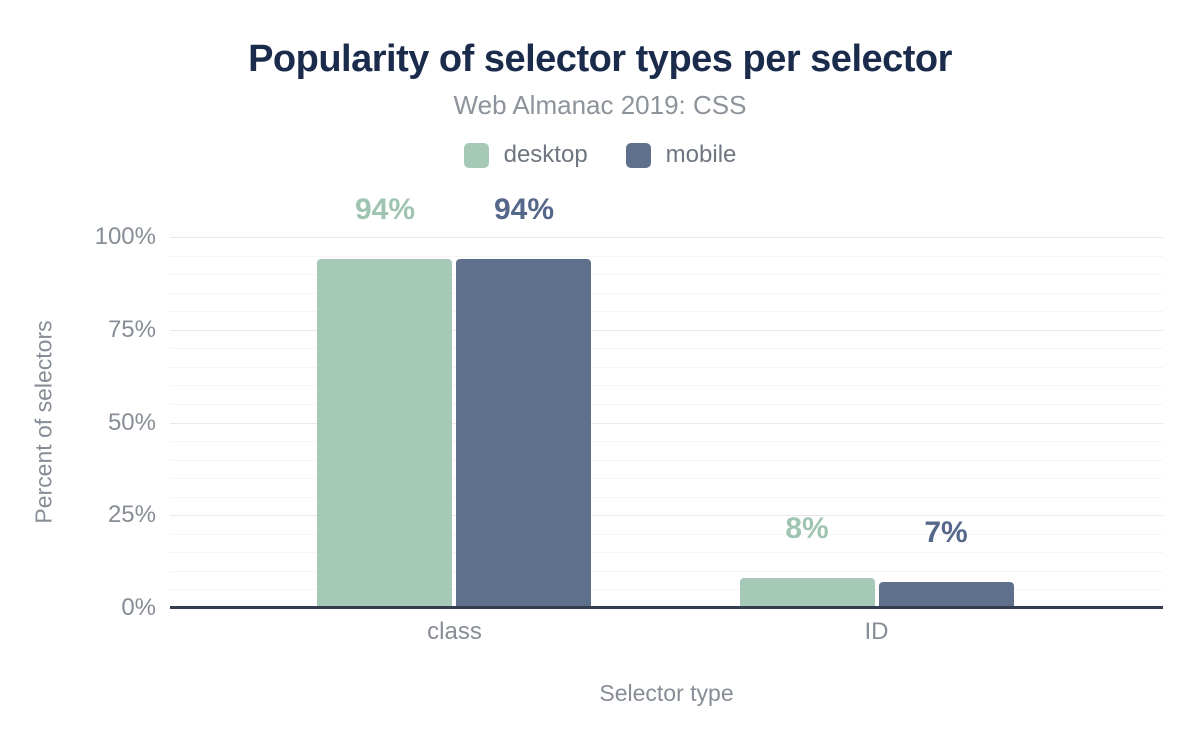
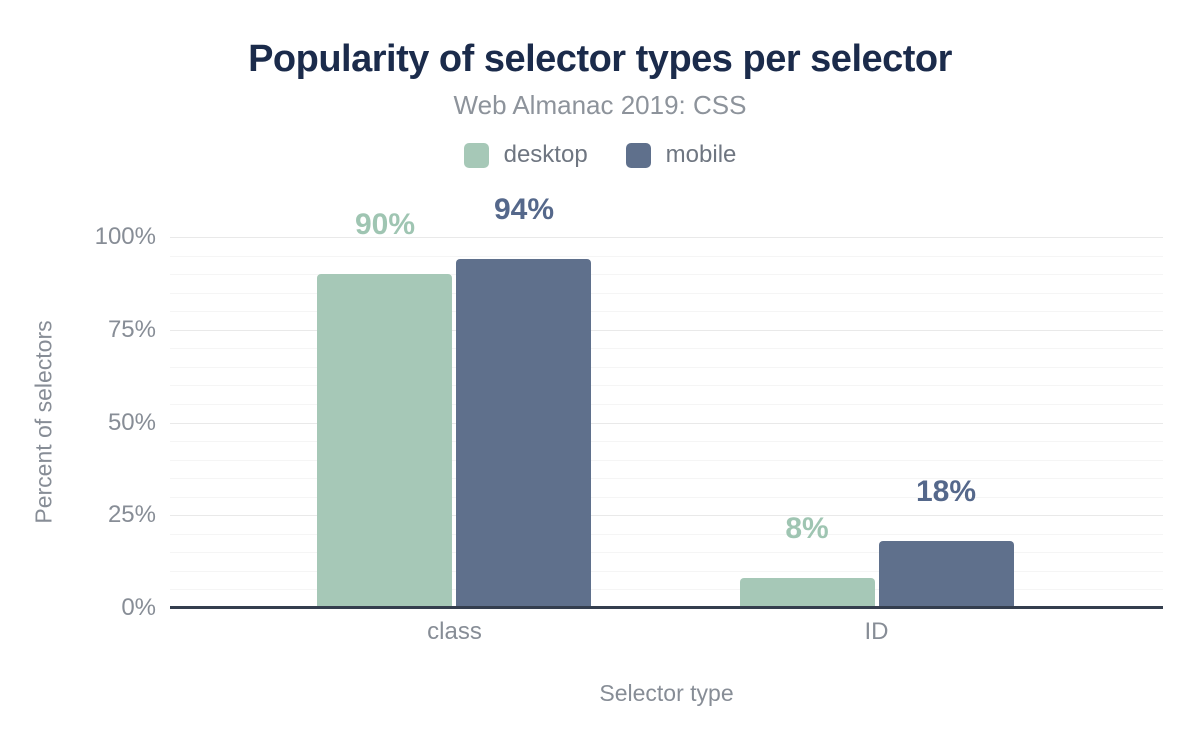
desktop/class: 94% -> 90%
mobile/ID: 7% -> 18%
